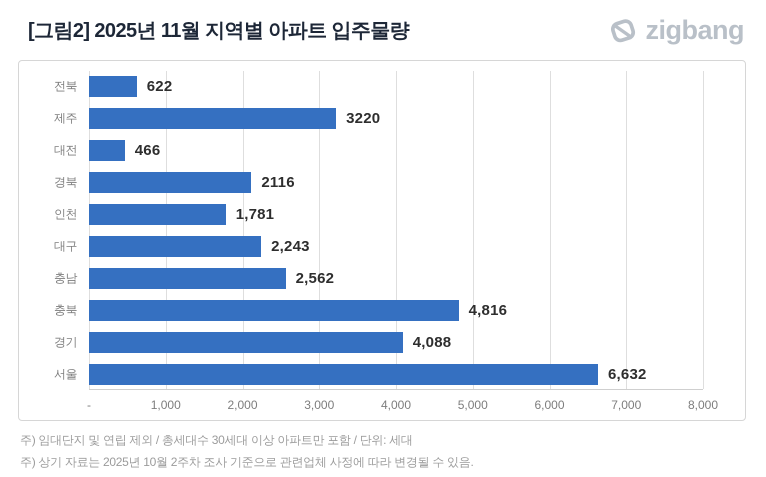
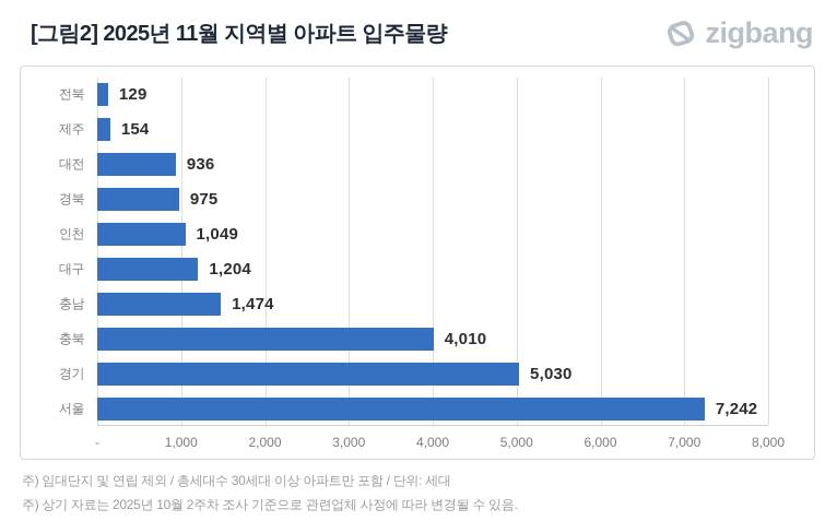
전북: 622 -> 129
제주: 3220 -> 154
대전: 466 -> 936
경북: 2116 -> 975
인천: 1,781 -> 1,049
대구: 2,243 -> 1,204
충남: 2,562 -> 1,474
충북: 4,816 -> 4,010
경기: 4,088 -> 5,030
서울: 6,632 -> 7,242
